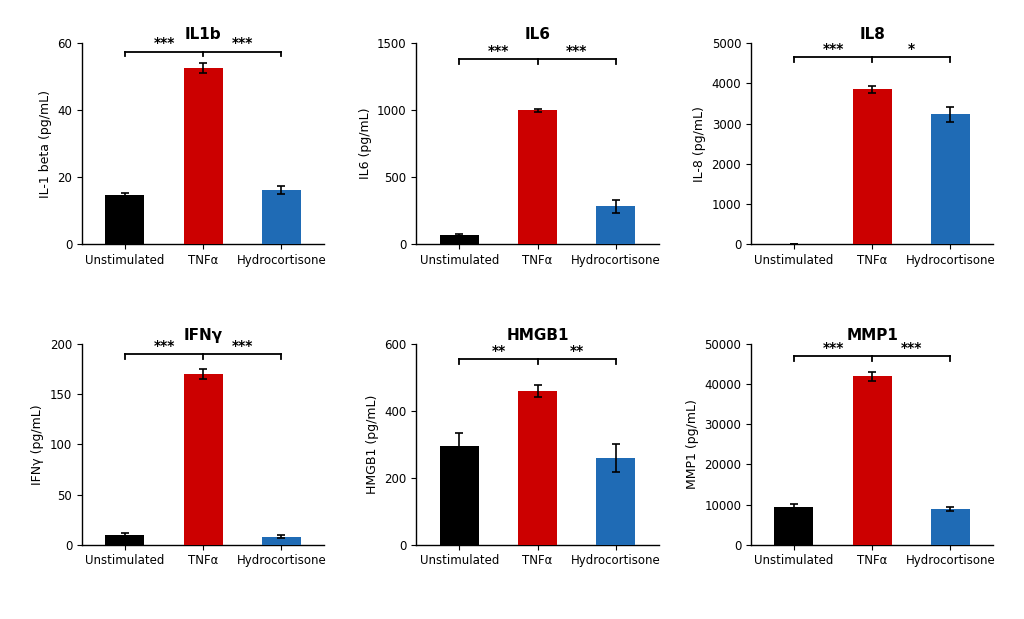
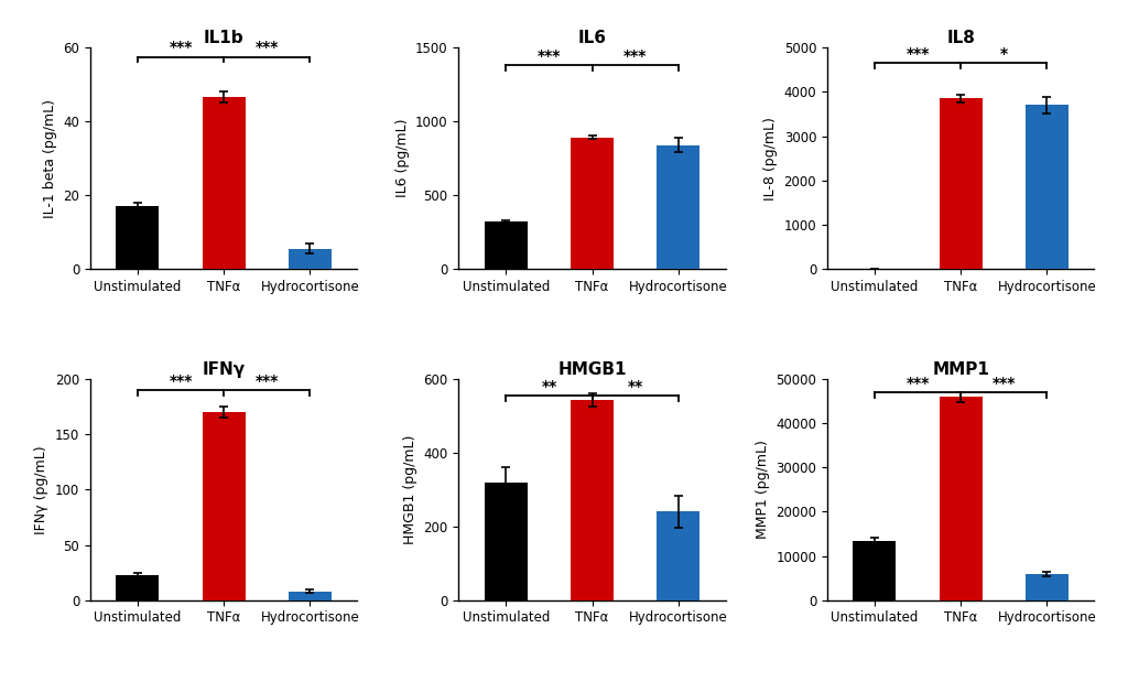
IL1b/Unstimulated: 14.5 -> 17.0
IL1b/TNFα: 52.5 -> 46.5
IL1b/Hydrocortisone: 16.0 -> 5.5
IL6/Unstimulated: 60 -> 320
IL6/TNFα: 1000 -> 890
IL6/Hydrocortisone: 280 -> 840
IL8/Hydrocortisone: 3230 -> 3700
IFNγ/Unstimulated: 10 -> 23
HMGB1/Unstimulated: 295 -> 320
HMGB1/TNFα: 460 -> 545
HMGB1/Hydrocortisone: 260 -> 240
MMP1/Unstimulated: 9500 -> 13500
MMP1/TNFα: 42000 -> 46000
MMP1/Hydrocortisone: 9000 -> 6000
